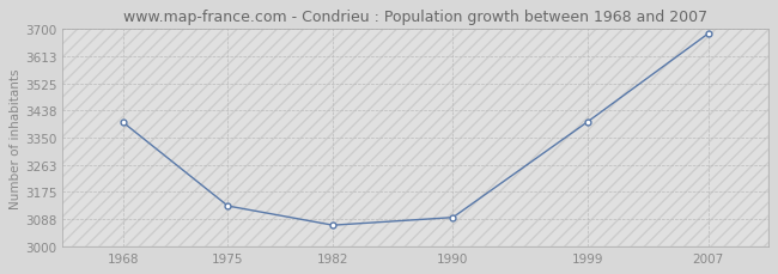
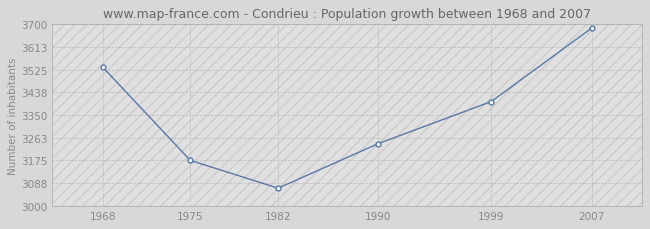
1968: 3400 -> 3535
1975: 3130 -> 3175
1990: 3093 -> 3240
